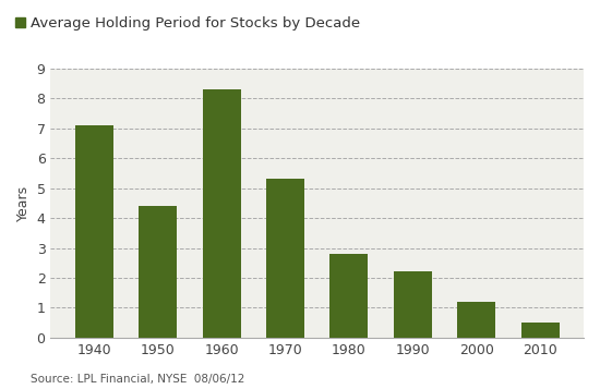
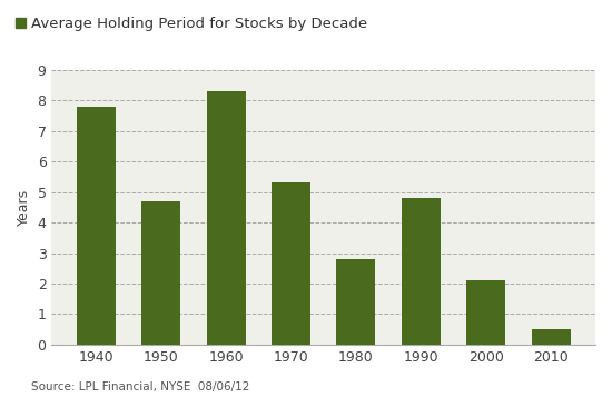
1940: 7.1 -> 7.8
1950: 4.4 -> 4.7
1990: 2.2 -> 4.8
2000: 1.2 -> 2.1
